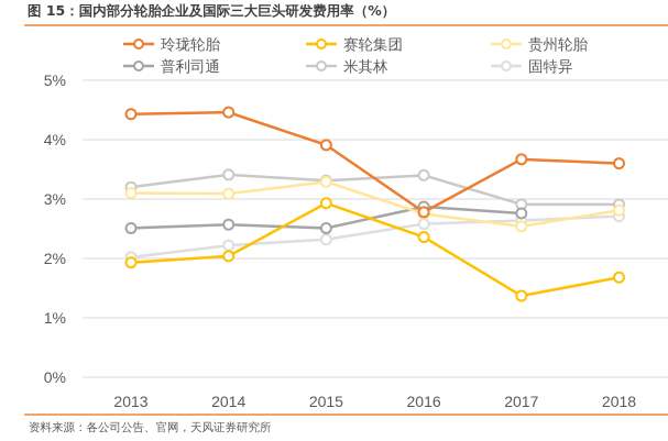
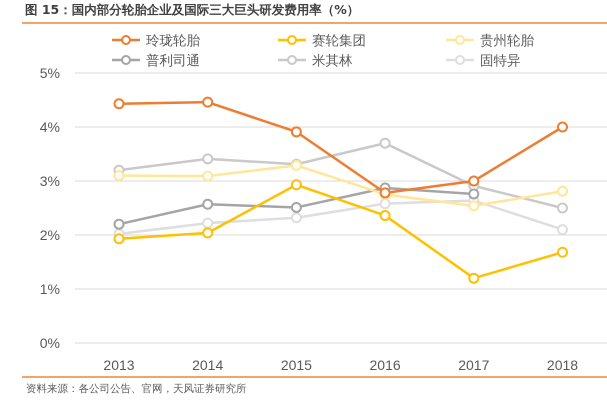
普利司通/2013: 2.5% -> 2.2%
米其林/2016: 3.4% -> 3.7%
玲珑轮胎/2017: 3.7% -> 3.0%
赛轮集团/2017: 1.4% -> 1.2%
玲珑轮胎/2018: 3.6% -> 4.0%
米其林/2018: 2.9% -> 2.5%
固特异/2018: 2.7% -> 2.1%
